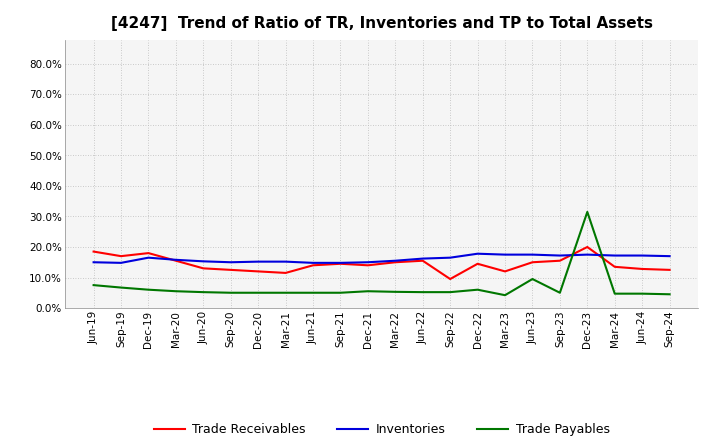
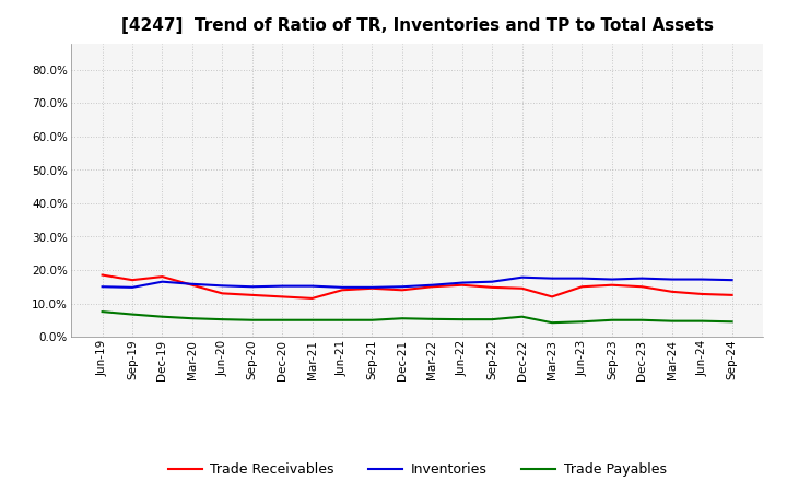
Trade Receivables/Sep-22: 9.5% -> 14.8%
Trade Payables/Jun-23: 9.5% -> 4.5%
Trade Receivables/Dec-23: 20.0% -> 15.0%
Trade Payables/Dec-23: 31.5% -> 5.0%
